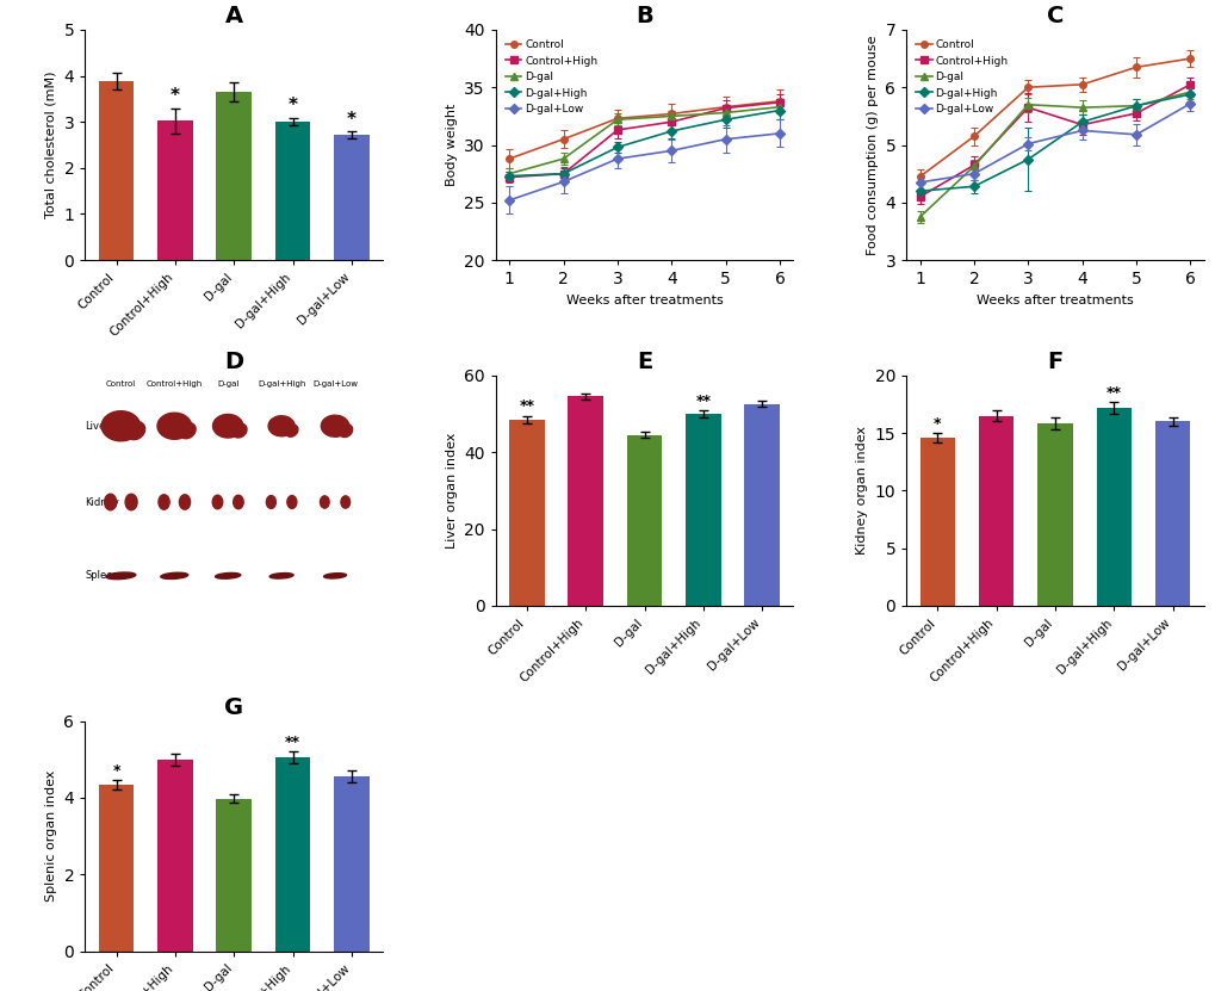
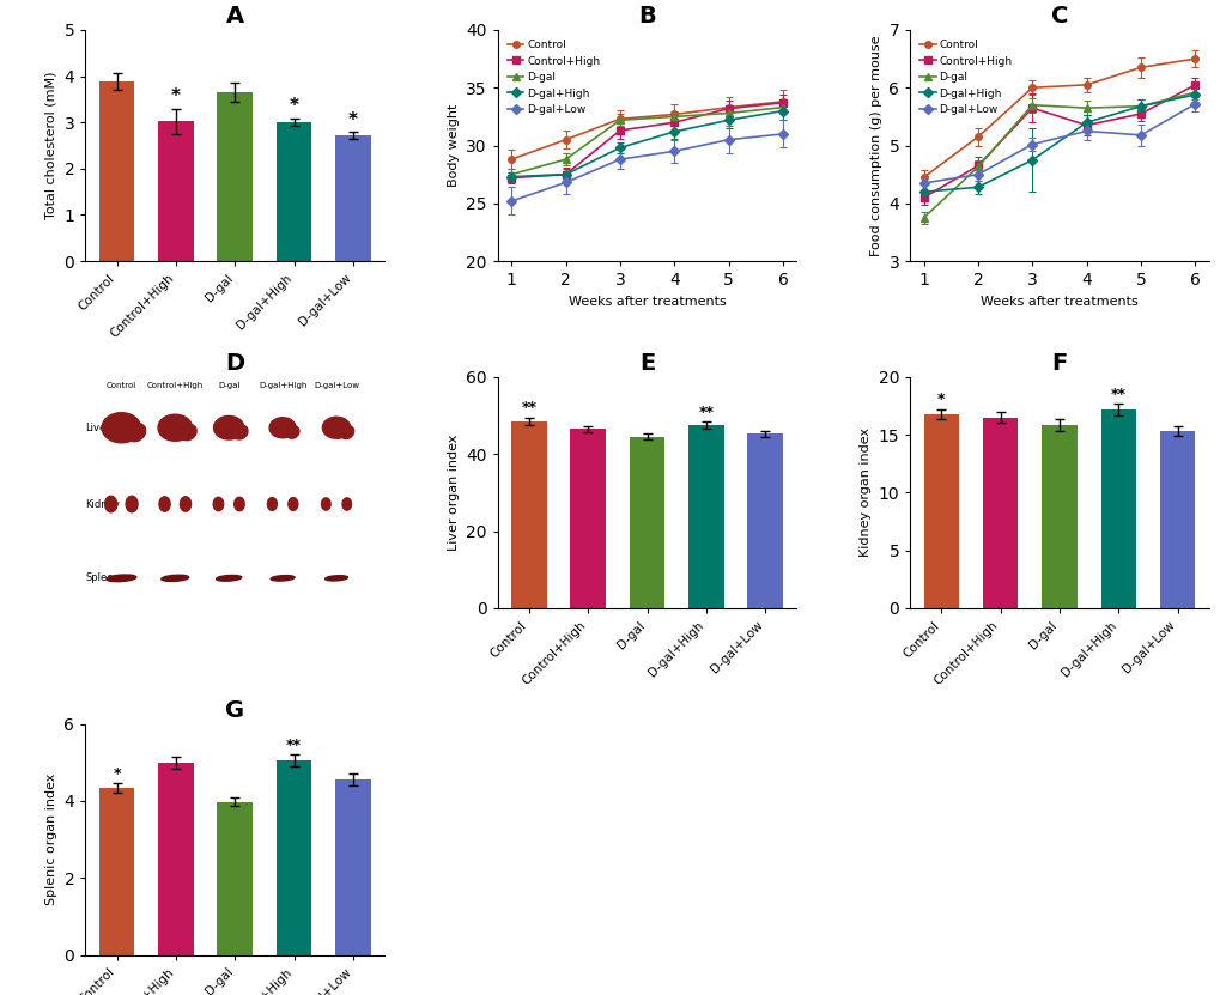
E/Control+High: 54.5 -> 46.5
E/D-gal+High: 50.0 -> 47.5
E/D-gal+Low: 52.5 -> 45.2
F/Control: 14.6 -> 16.8
F/D-gal+Low: 16.0 -> 15.3
